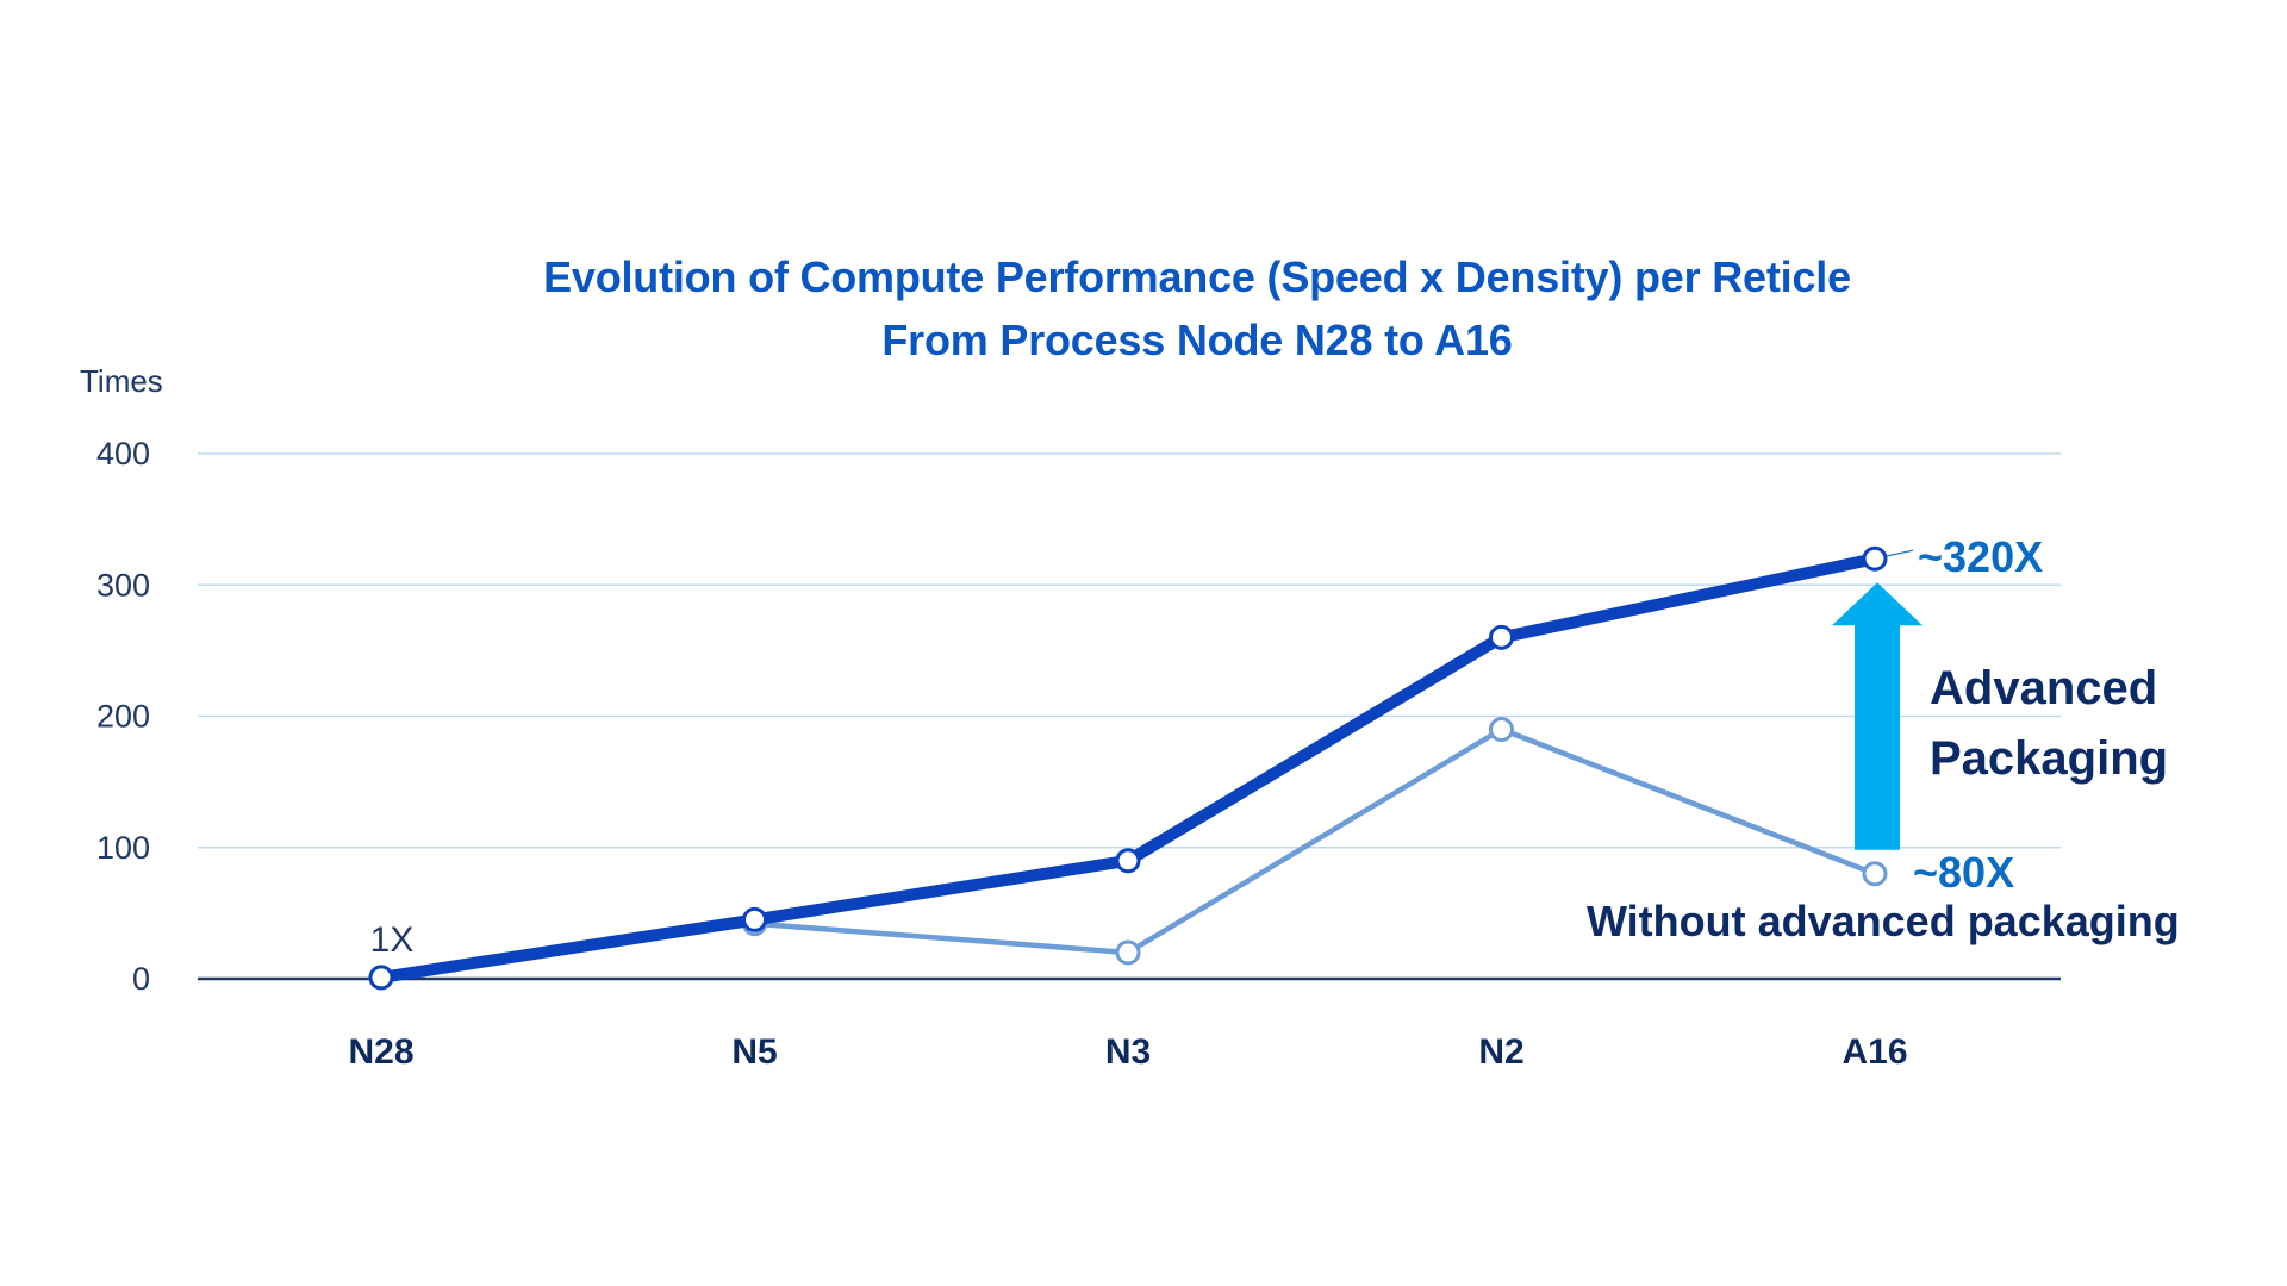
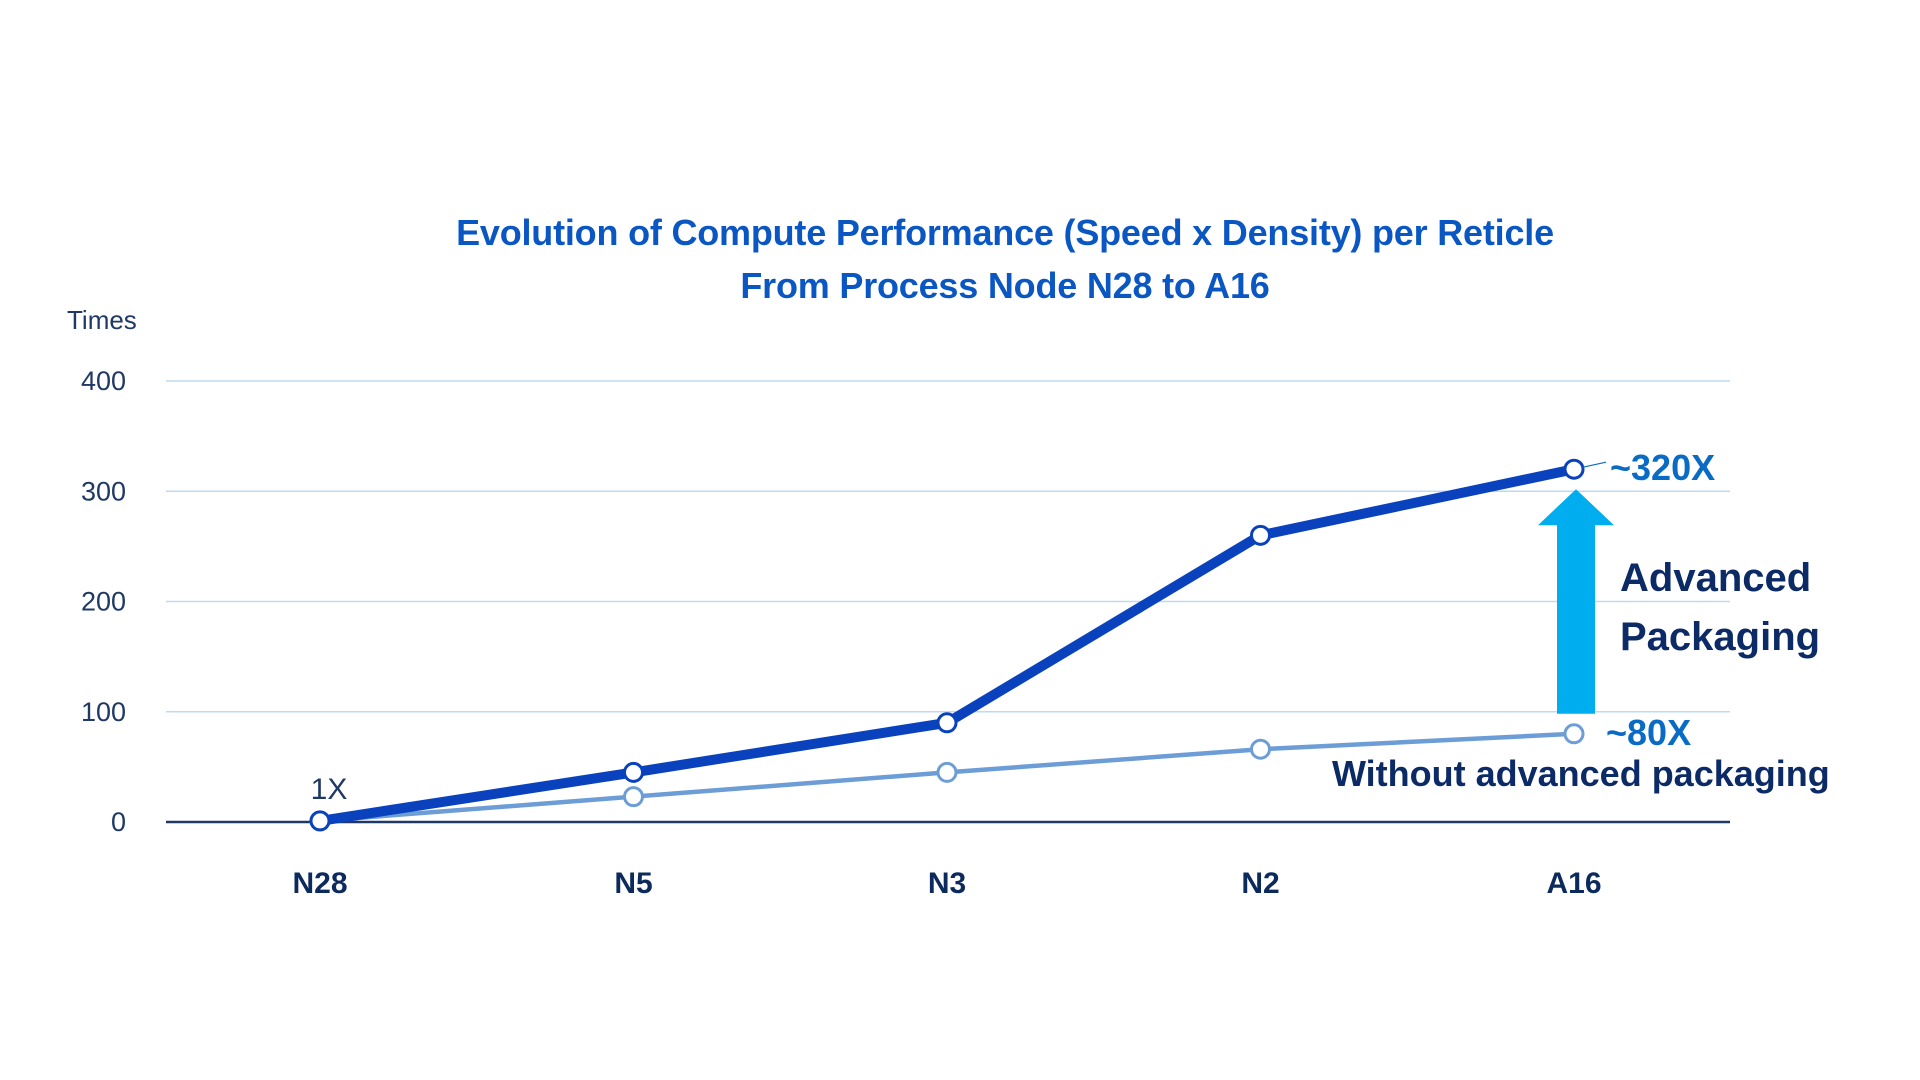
Without advanced packaging/N5: 42 -> 23
Without advanced packaging/N3: 20 -> 45
Without advanced packaging/N2: 190 -> 66
